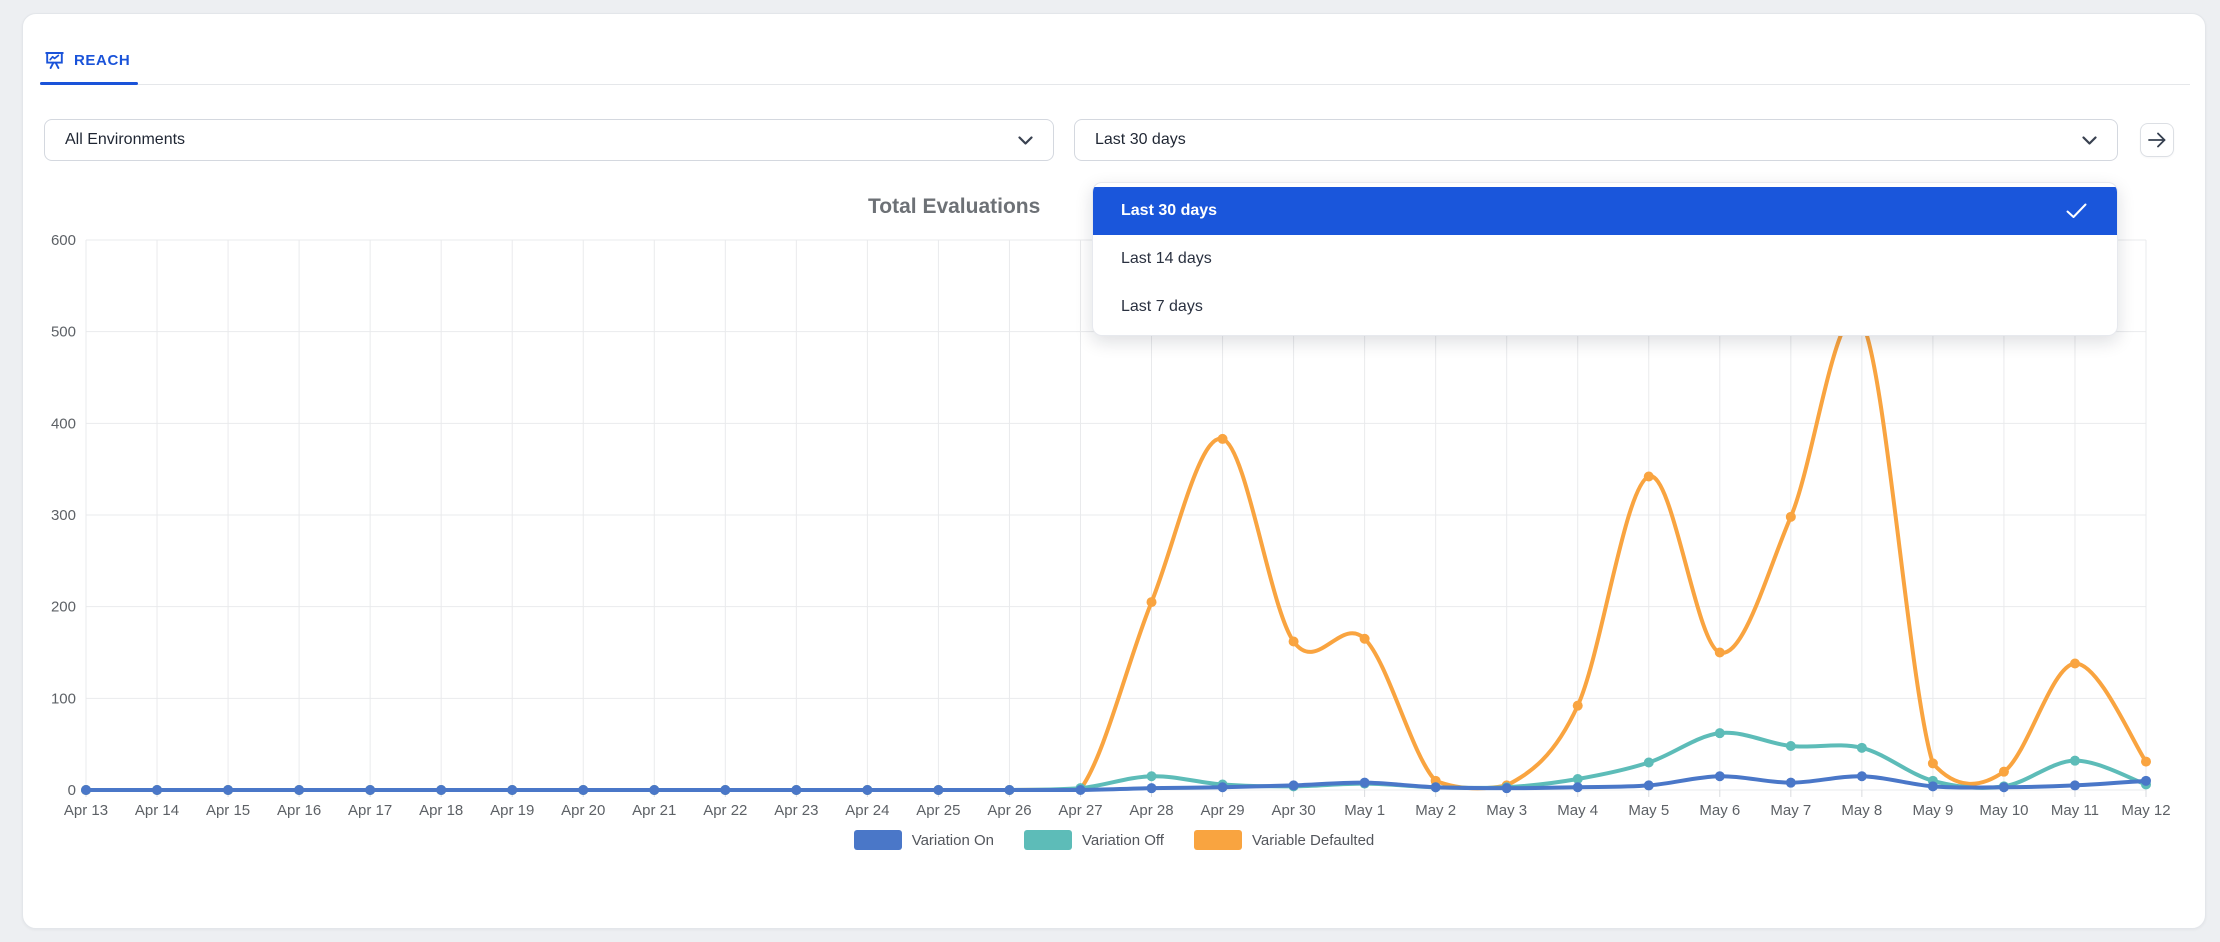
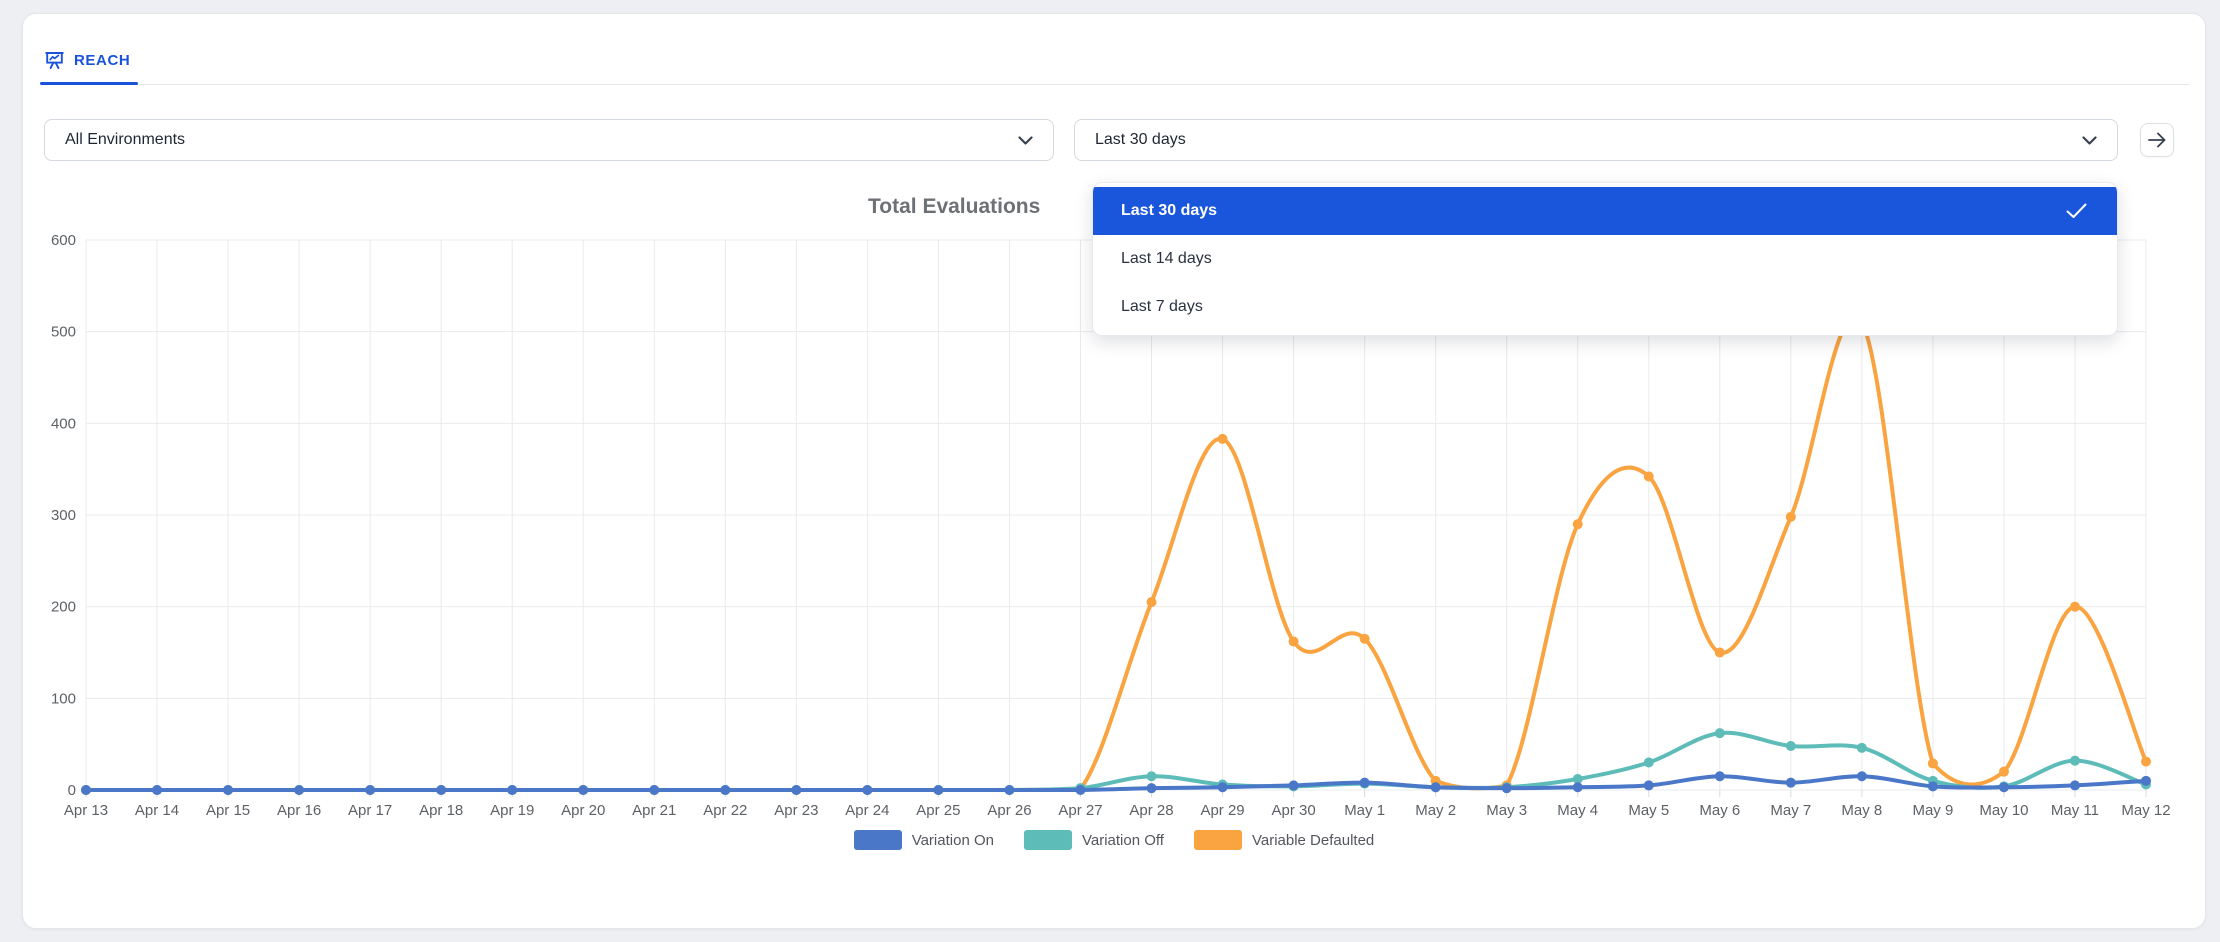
Variable Defaulted/May 4: 90 -> 290
Variable Defaulted/May 11: 140 -> 200
